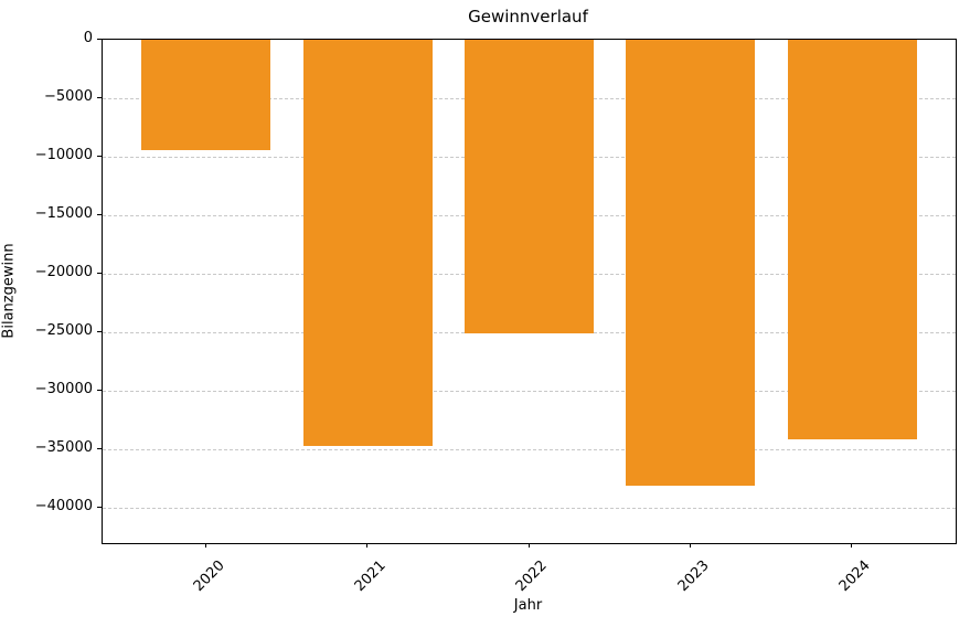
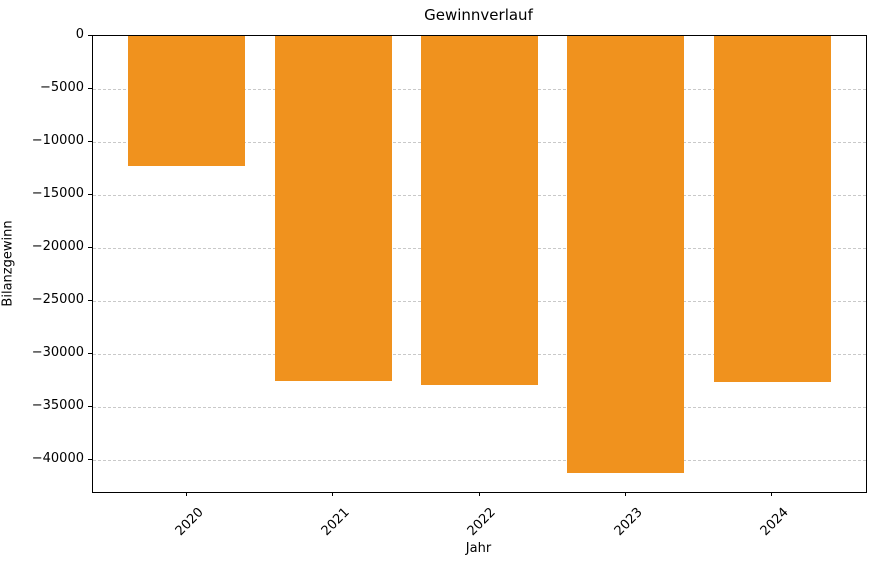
2020: -9400 -> -12300
2021: -34700 -> -32500
2022: -25100 -> -32900
2023: -38100 -> -41200
2024: -34100 -> -32700
